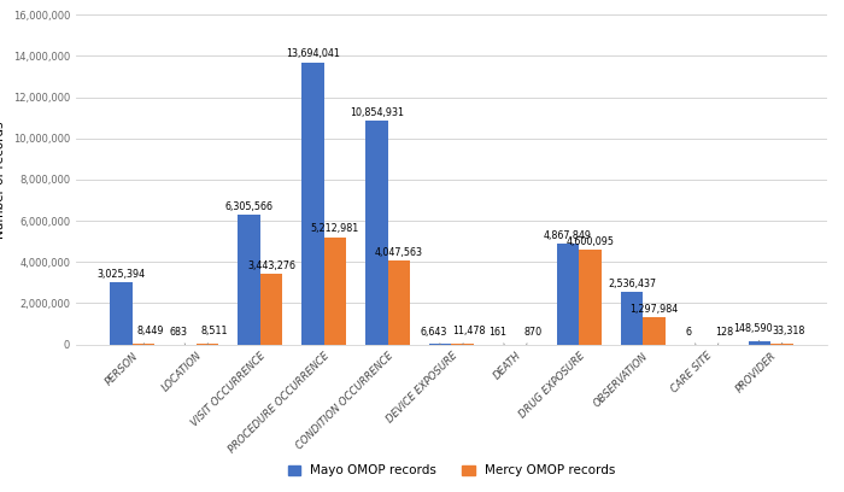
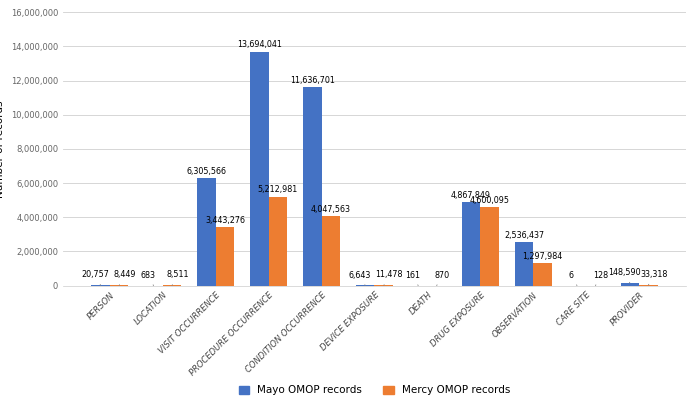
Mayo OMOP records/PERSON: 3,025,394 -> 20,757
Mayo OMOP records/CONDITION OCCURRENCE: 10,854,931 -> 11,636,701
